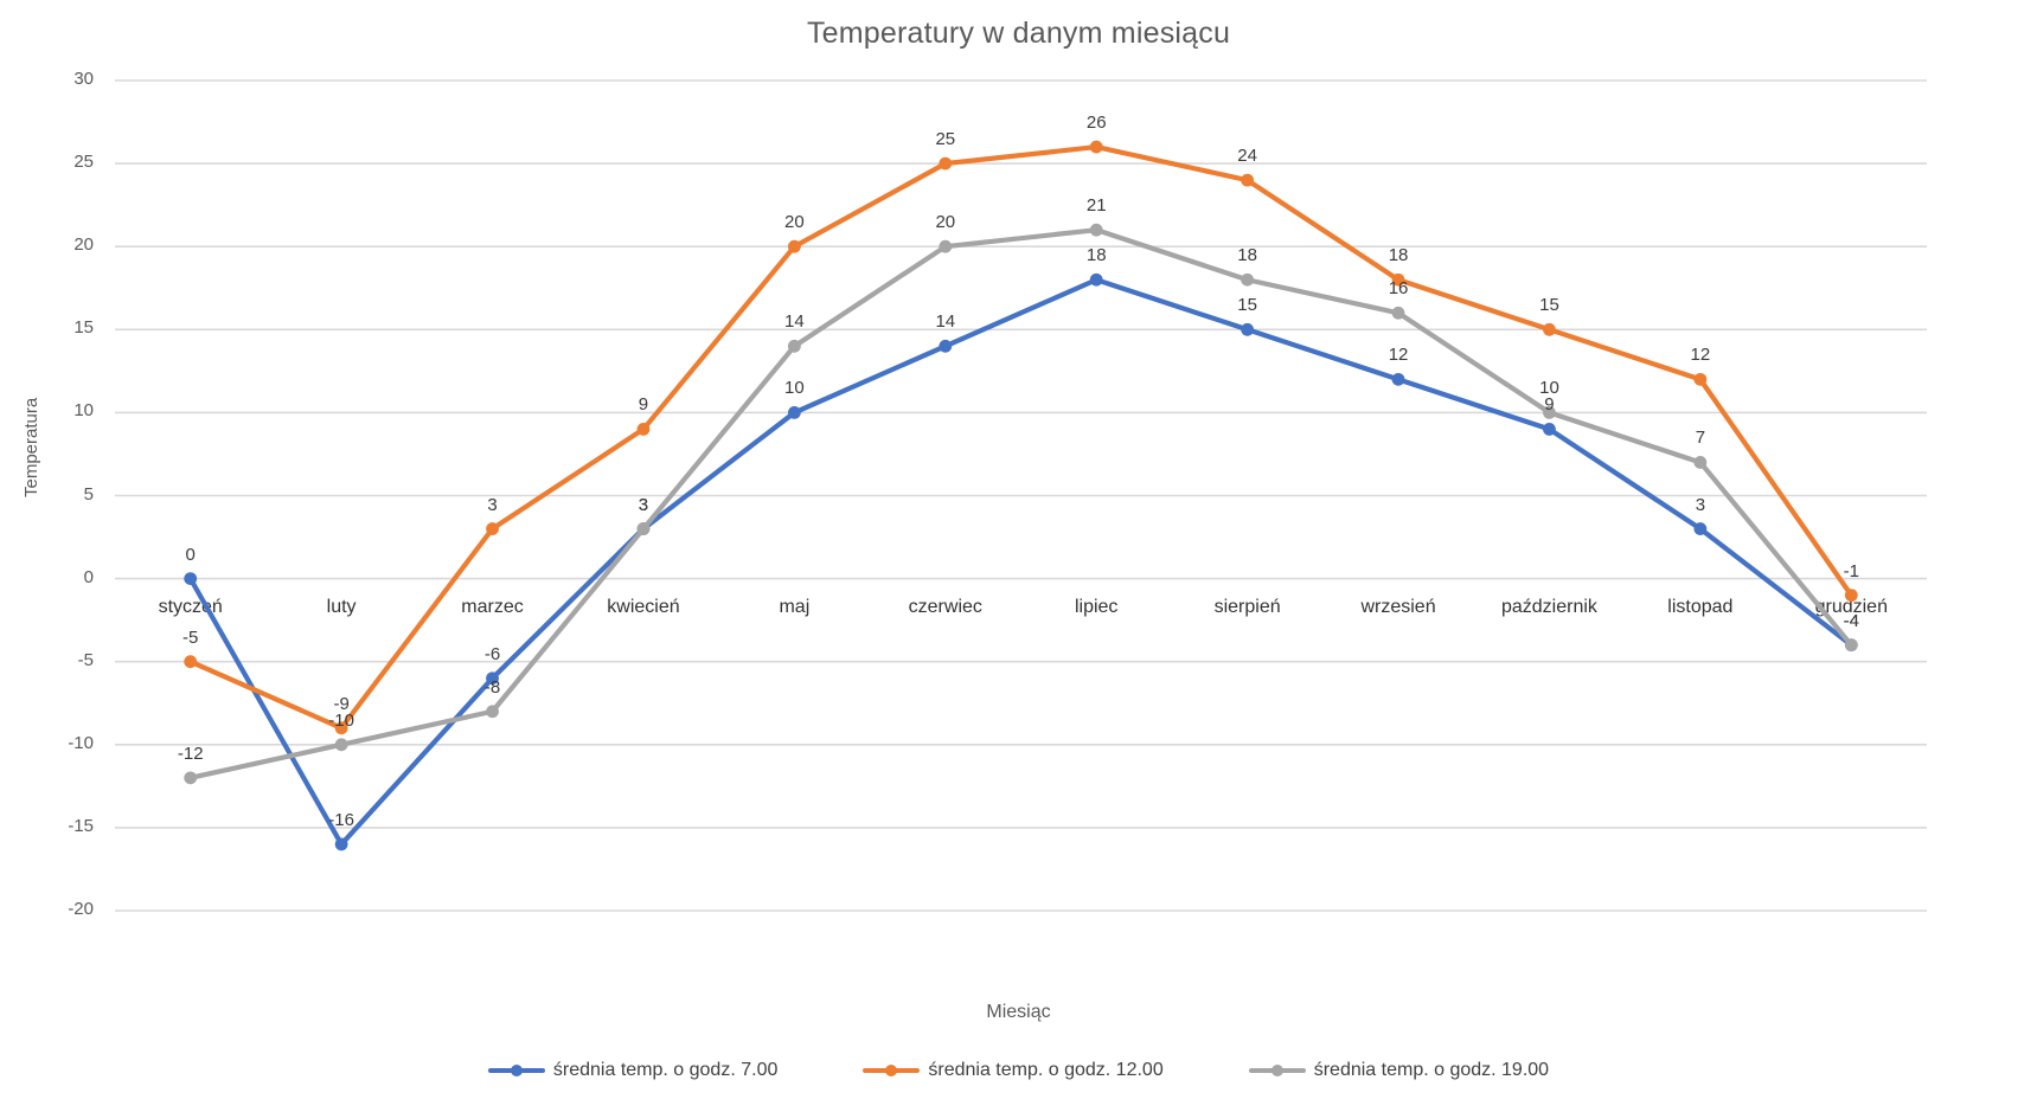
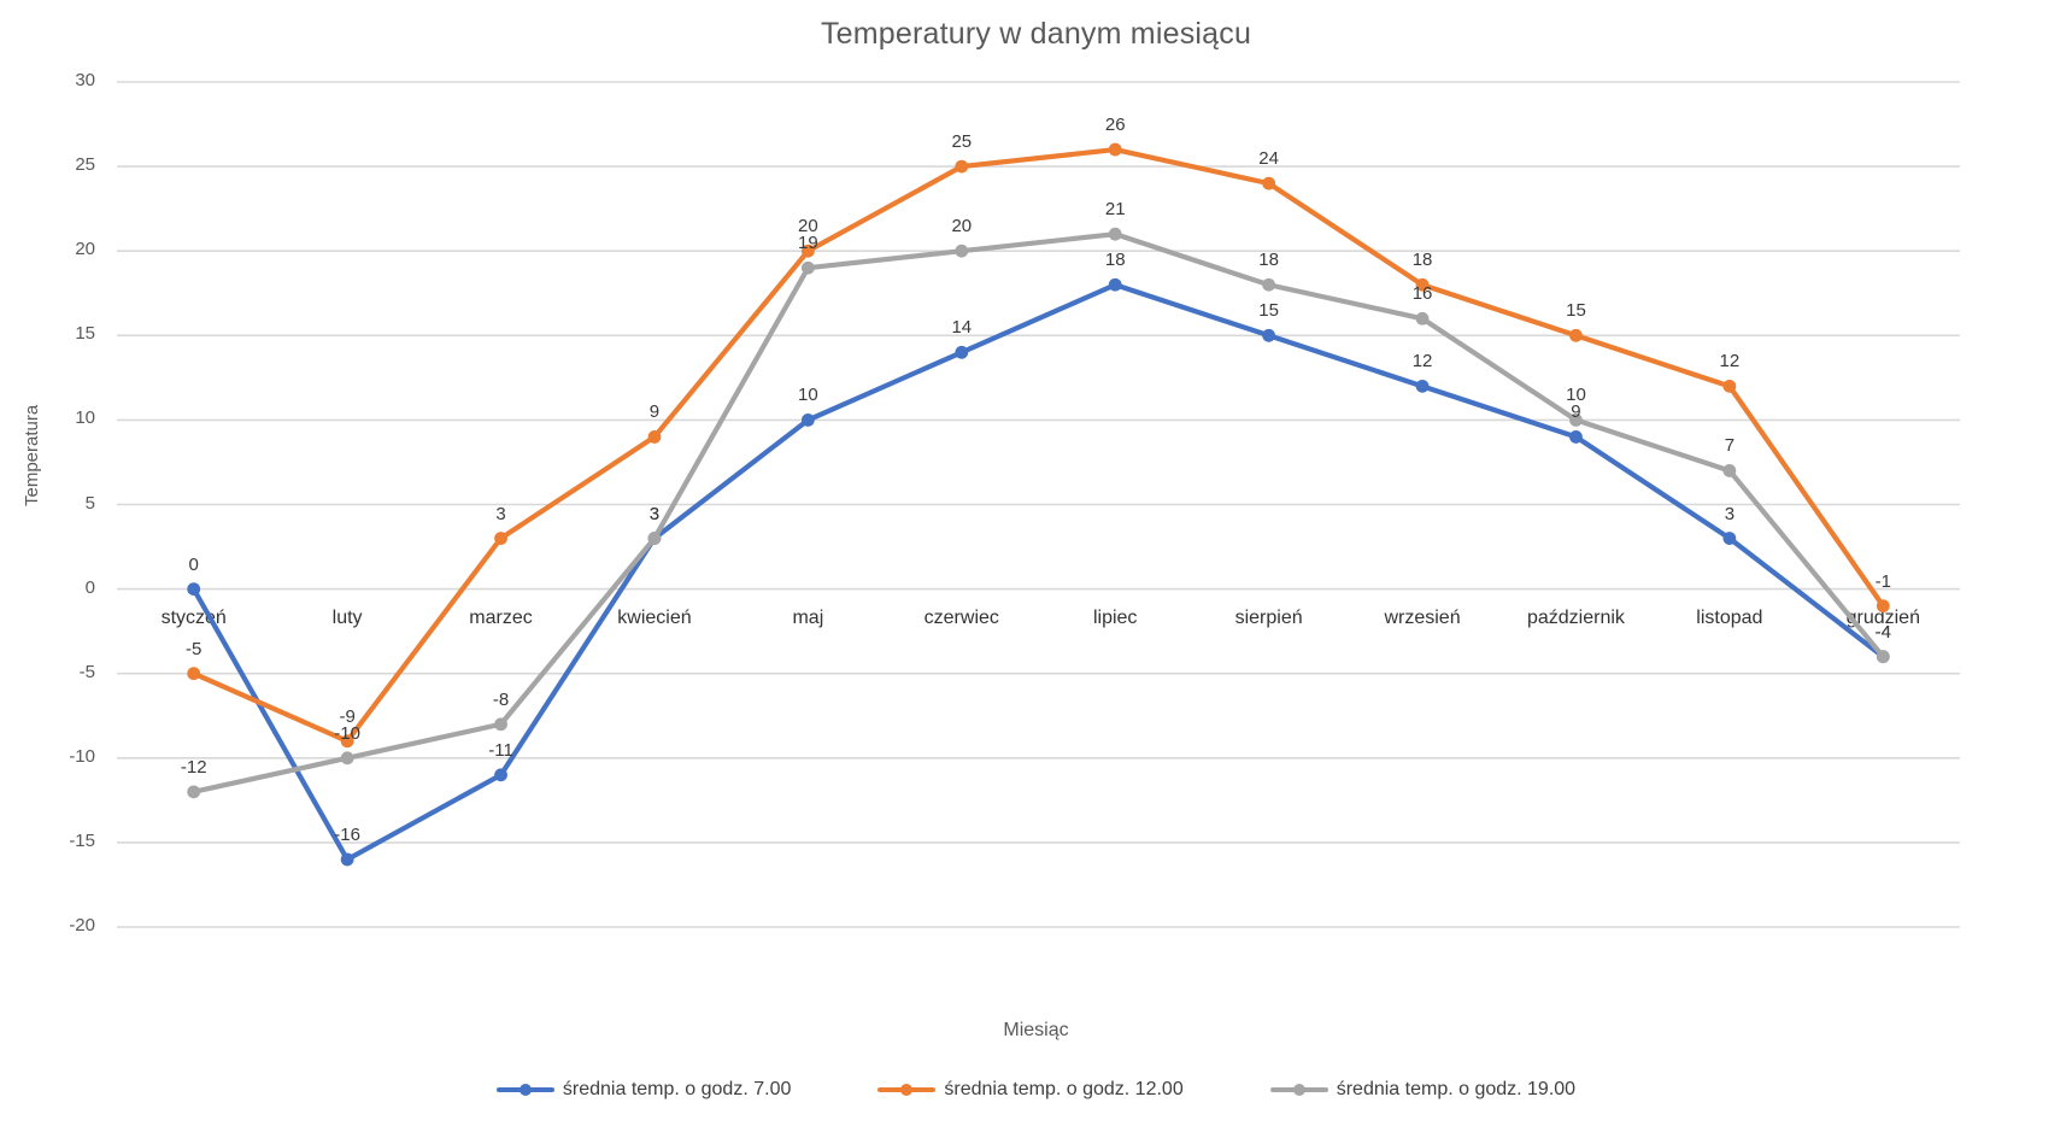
średnia temp. o godz. 7.00/marzec: -6 -> -11
średnia temp. o godz. 19.00/maj: 14 -> 19
